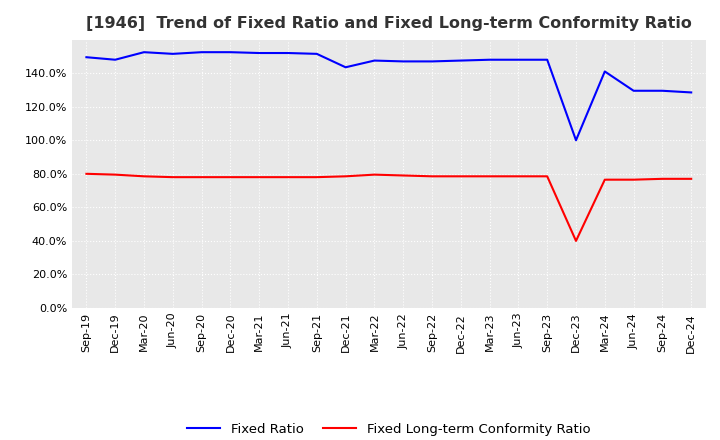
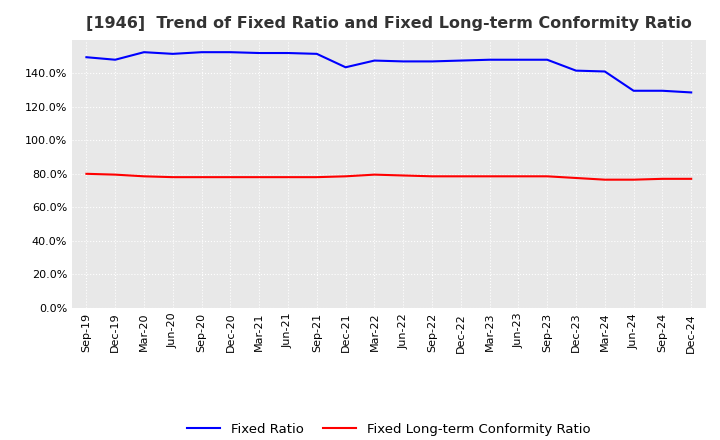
Fixed Ratio/Dec-23: 100% -> 142%
Fixed Long-term Conformity Ratio/Dec-23: 40% -> 78%
